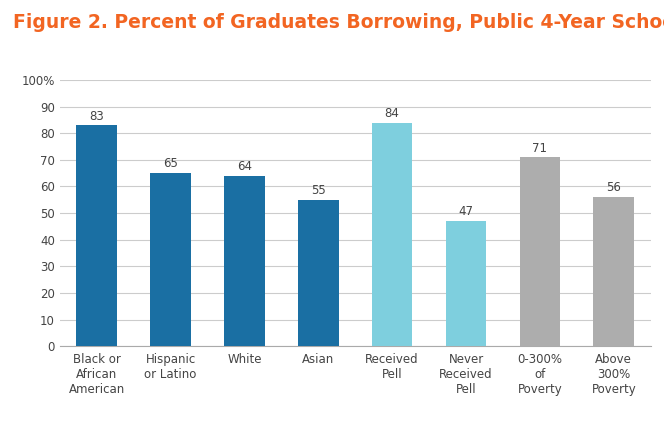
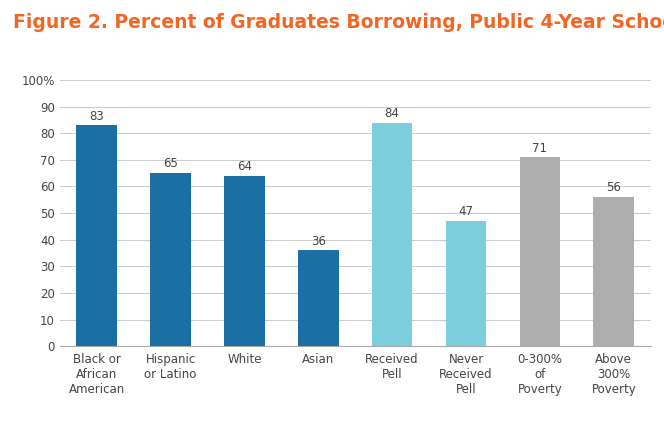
Asian: 55 -> 36
